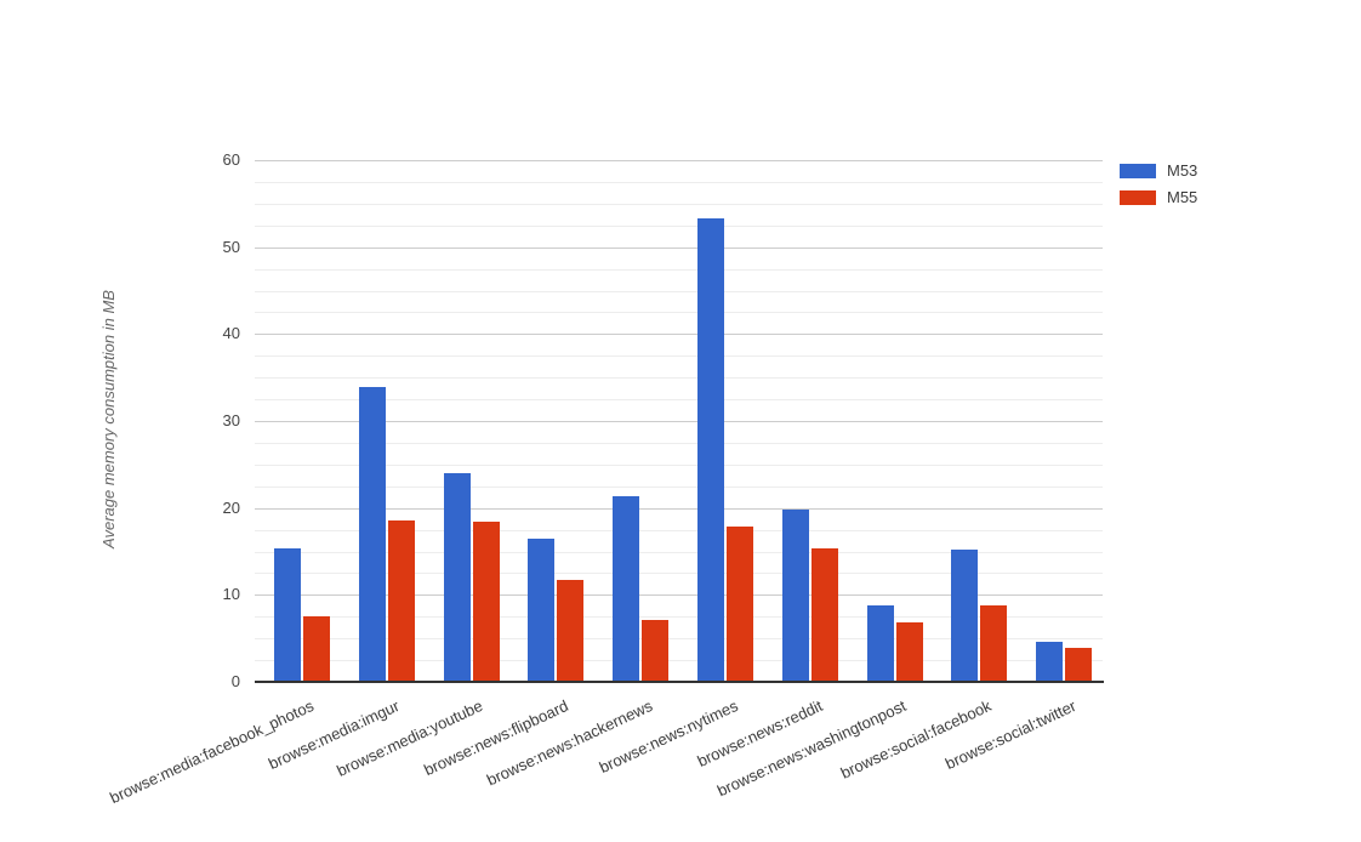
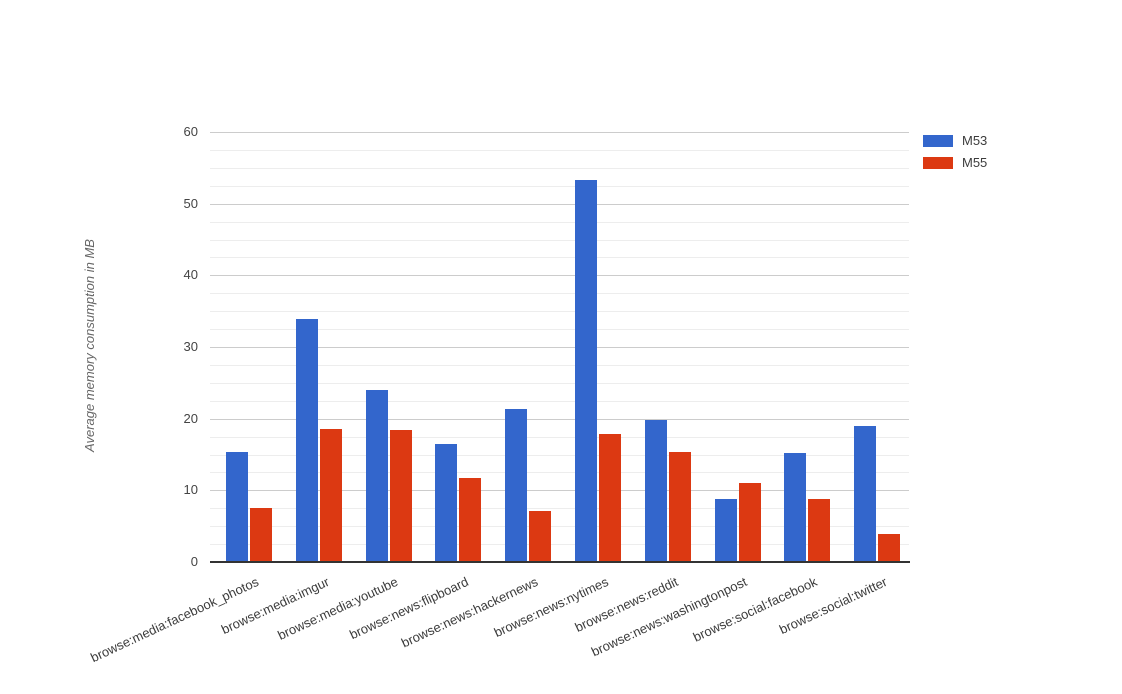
M55/browse:news:washingtonpost: 7 -> 11
M53/browse:social:twitter: 5 -> 19
